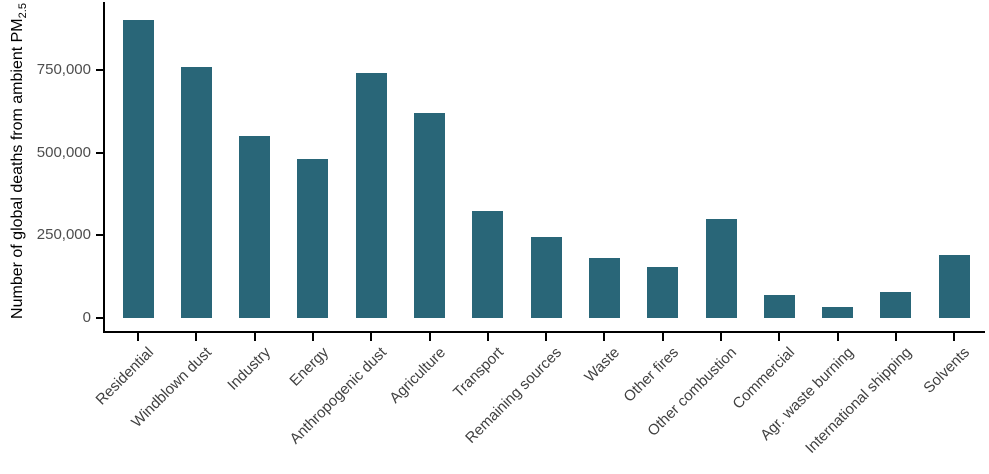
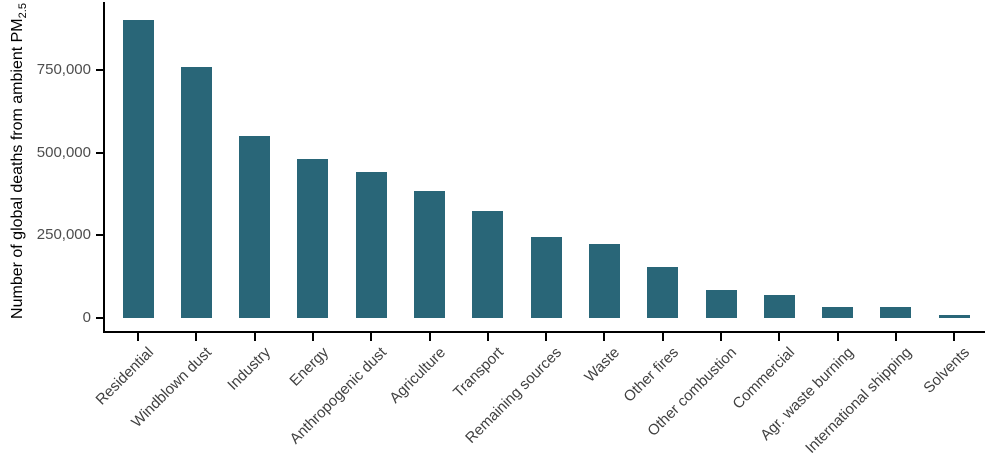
Anthropogenic dust: 740000 -> 440000
Agriculture: 620000 -> 380000
Waste: 180000 -> 220000
Other combustion: 300000 -> 80000
International shipping: 80000 -> 30000
Solvents: 190000 -> 10000
